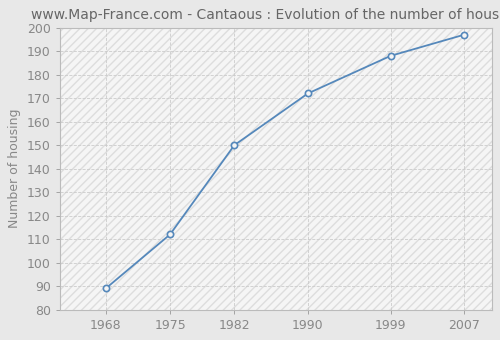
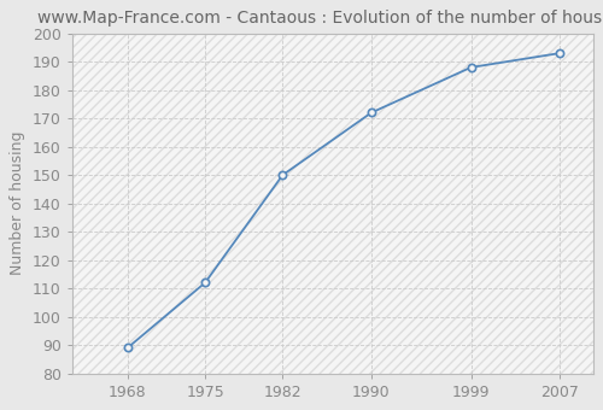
2007: 197 -> 193
